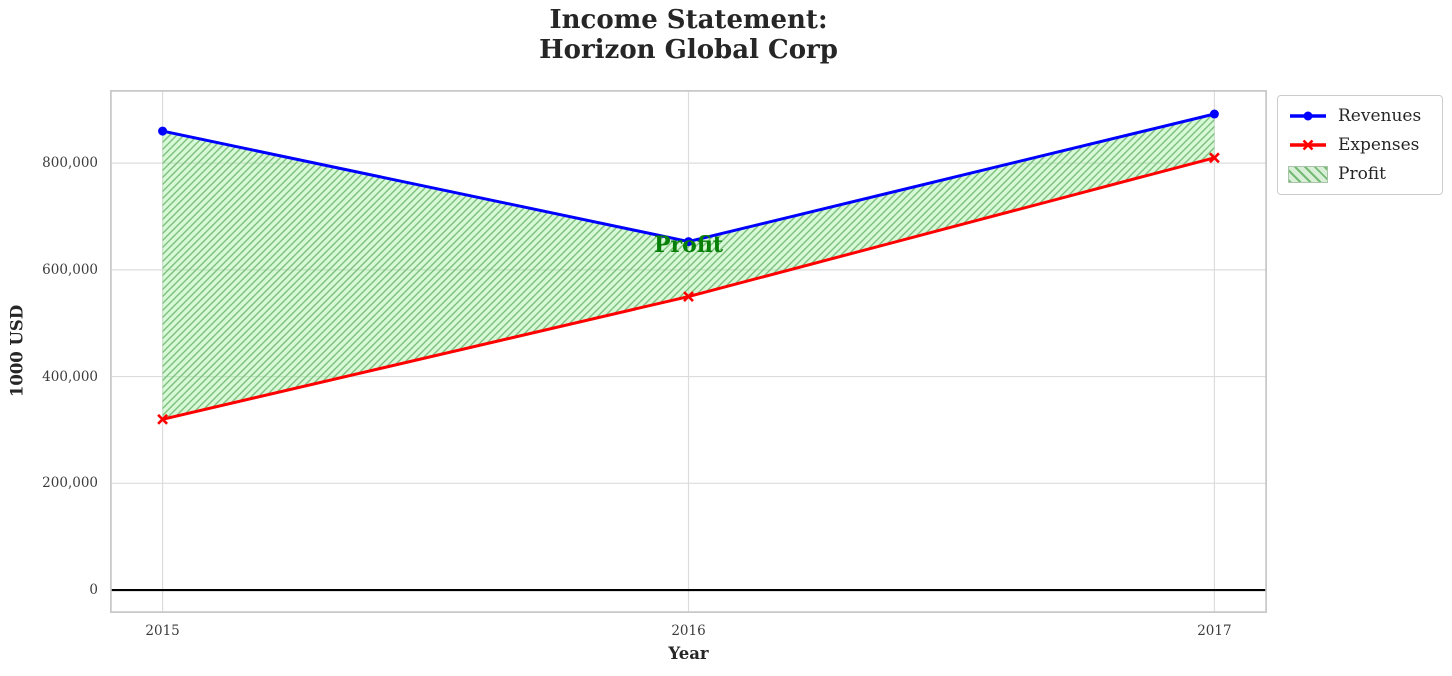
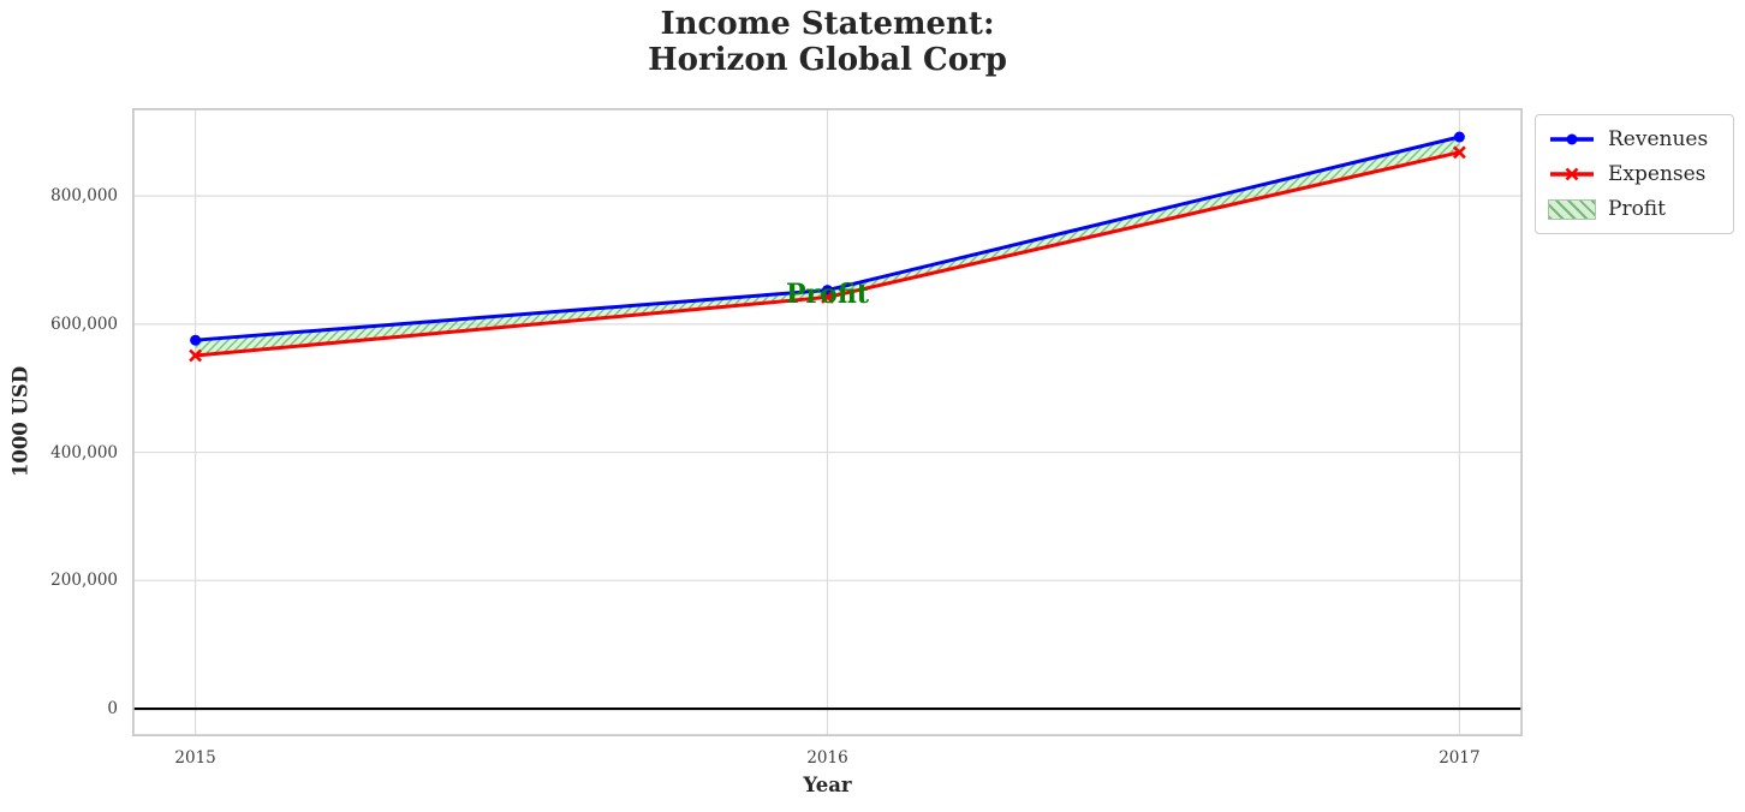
Revenues/2015: 860000 -> 580000
Expenses/2015: 320000 -> 550000
Expenses/2016: 550000 -> 640000
Expenses/2017: 810000 -> 870000
